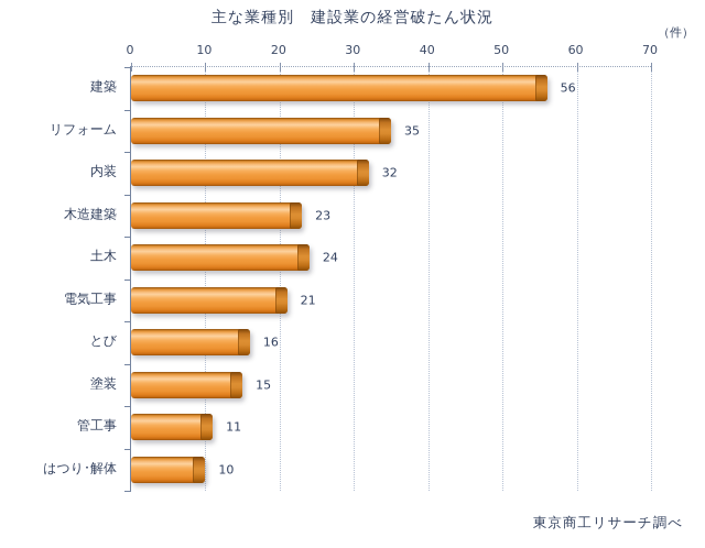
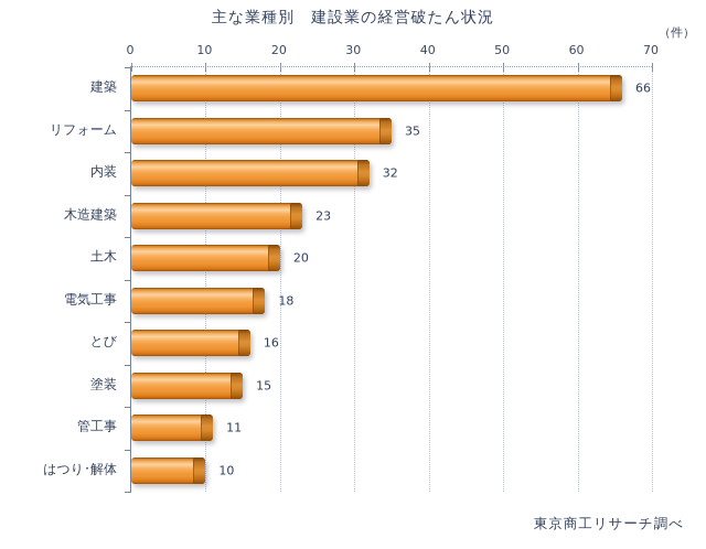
建築: 56 -> 66
土木: 24 -> 20
電気工事: 21 -> 18
